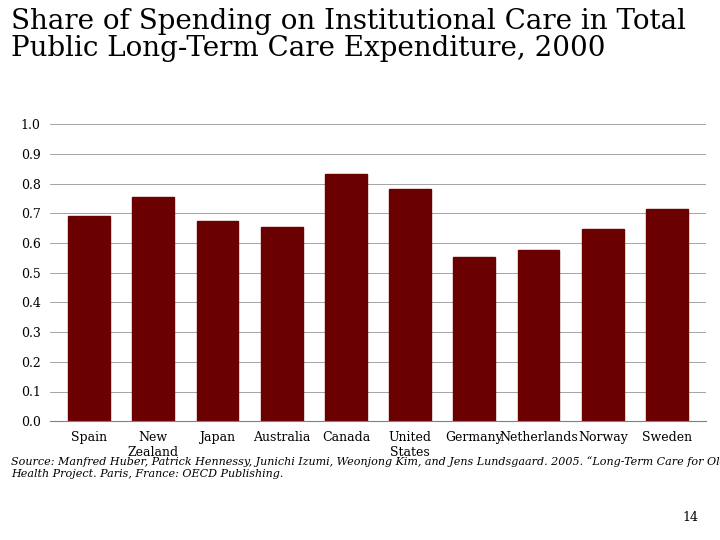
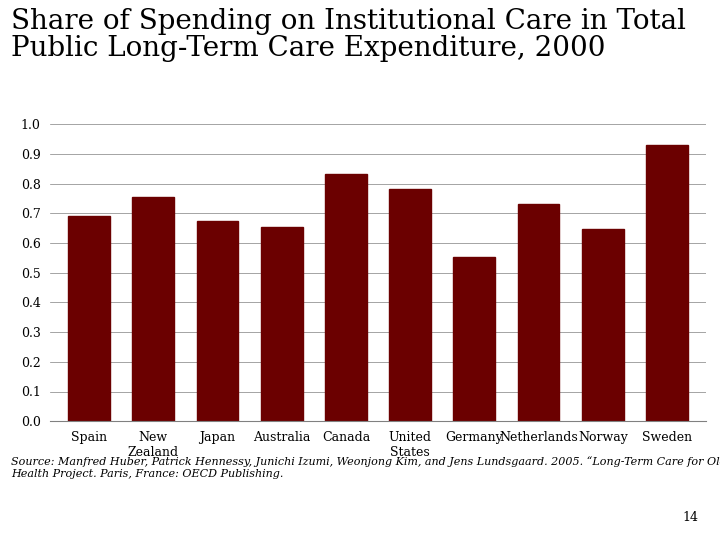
Netherlands: 0.577 -> 0.730
Sweden: 0.715 -> 0.930
